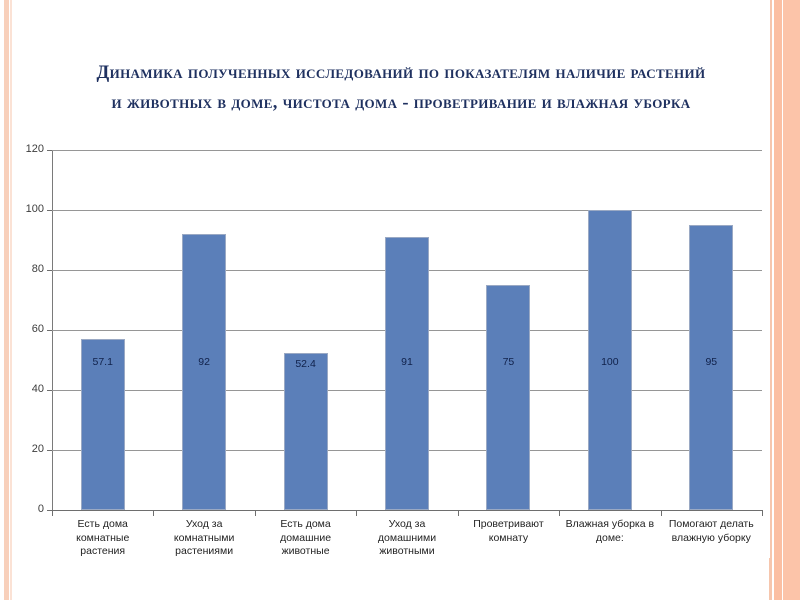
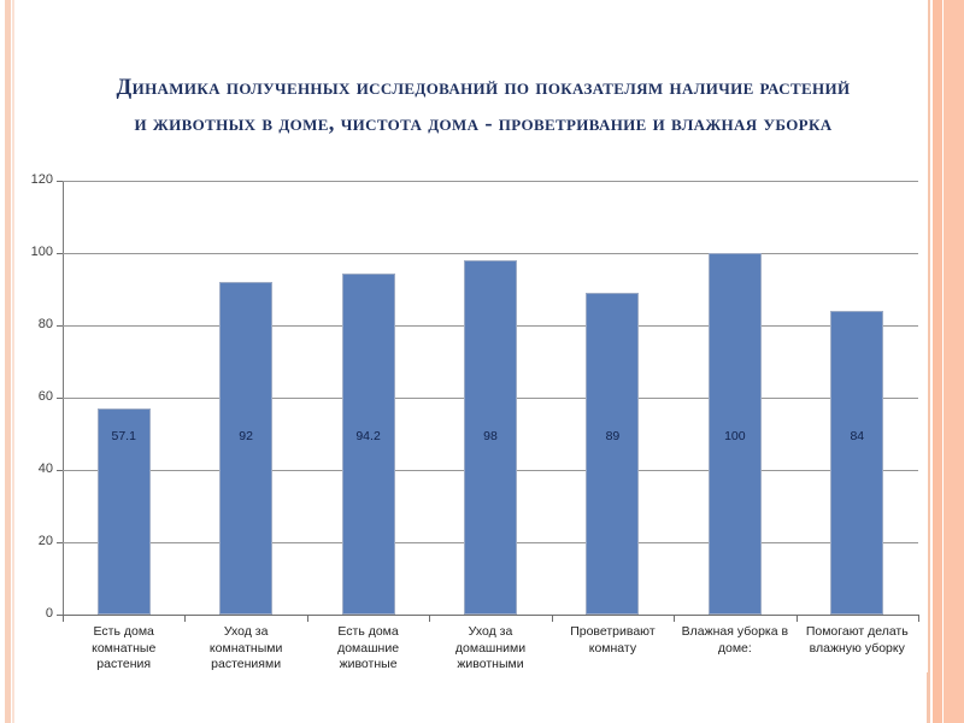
Есть дома домашние животные: 52.4 -> 94.2
Уход за домашними животными: 91 -> 98
Проветривают комнату: 75 -> 89
Помогают делать влажную уборку: 95 -> 84
